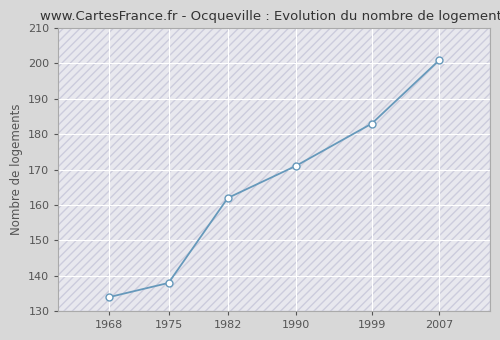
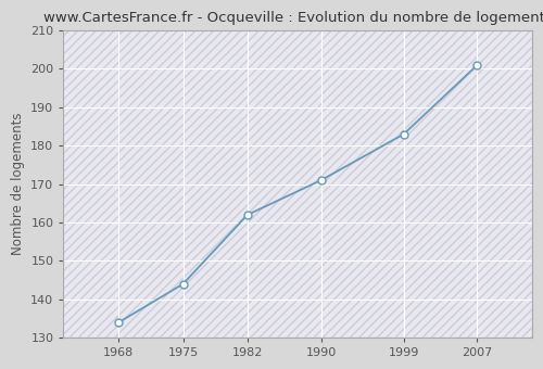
1975: 138 -> 144
